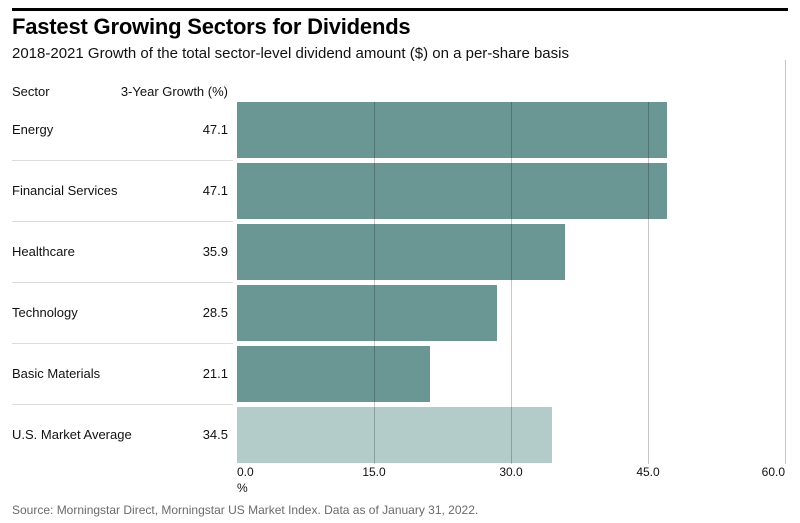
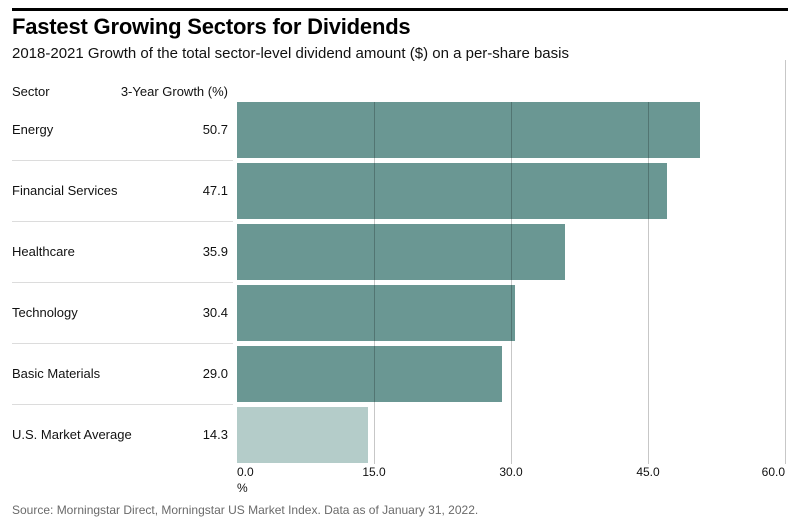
Energy: 47.1 -> 50.7
Technology: 28.5 -> 30.4
Basic Materials: 21.1 -> 29.0
U.S. Market Average: 34.5 -> 14.3
